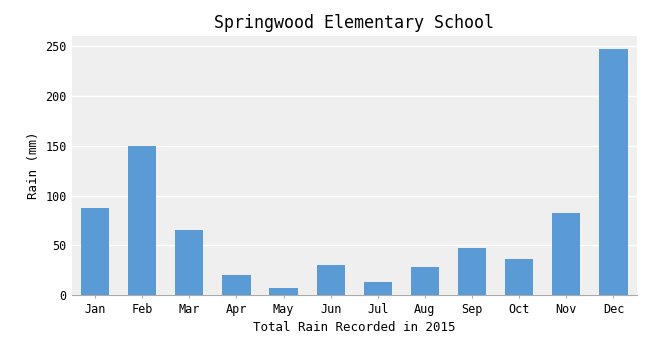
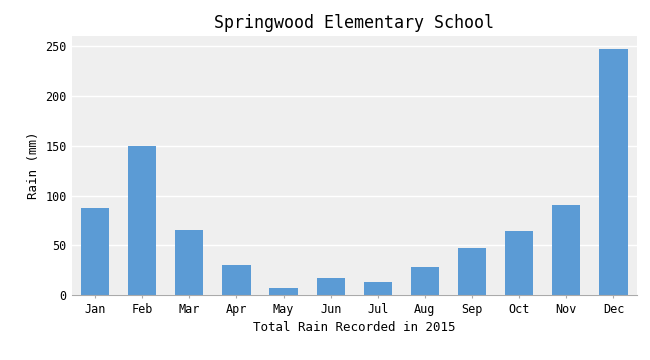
Apr: 20 -> 30
Jun: 30 -> 17
Oct: 36 -> 64
Nov: 82 -> 90
